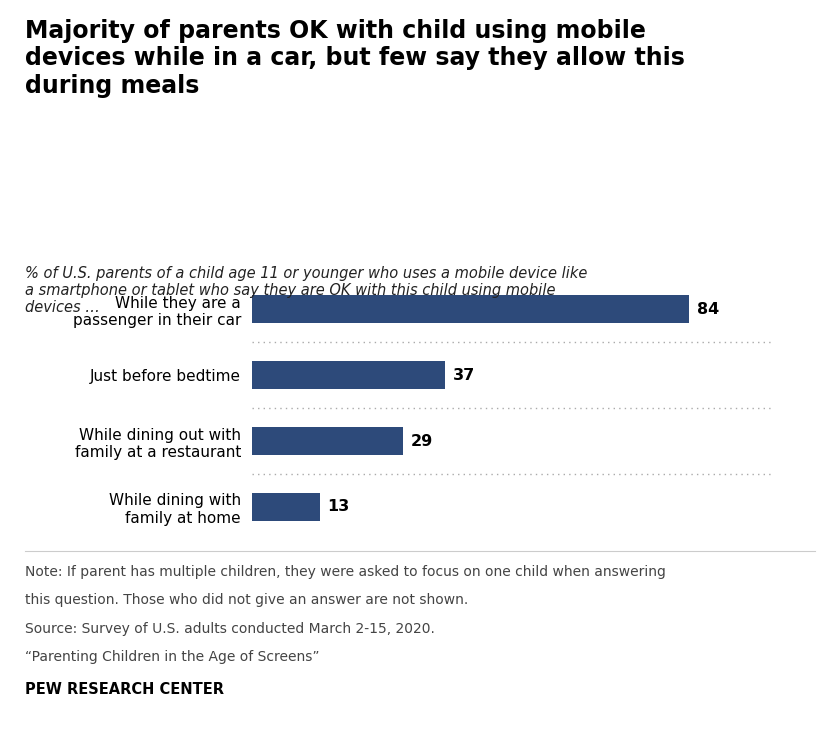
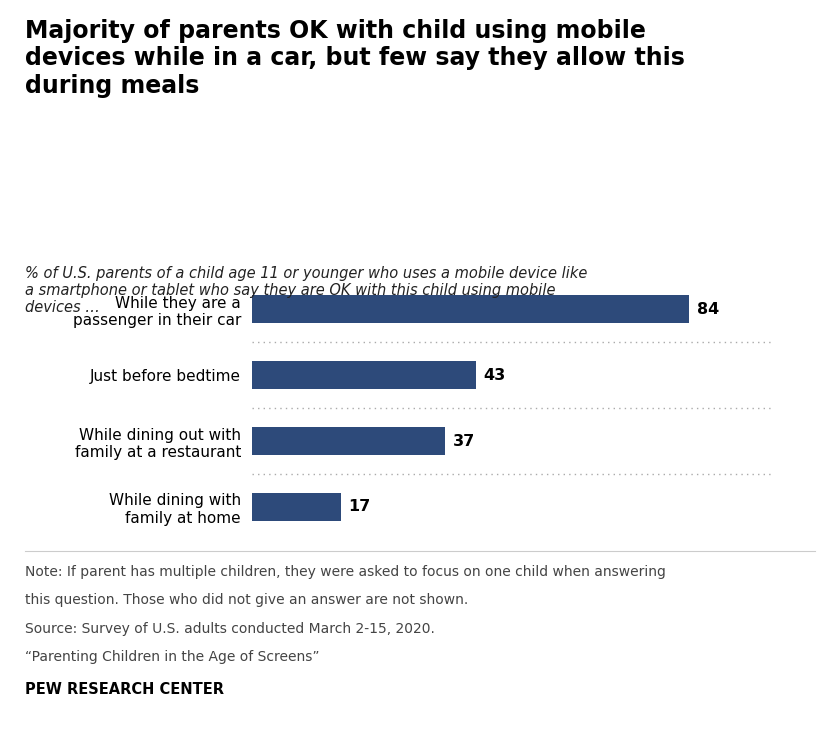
Just before bedtime: 37 -> 43
While dining out with family at a restaurant: 29 -> 37
While dining with family at home: 13 -> 17
